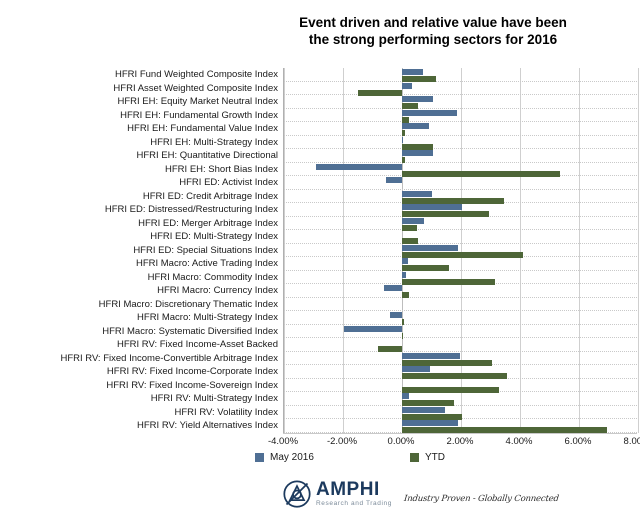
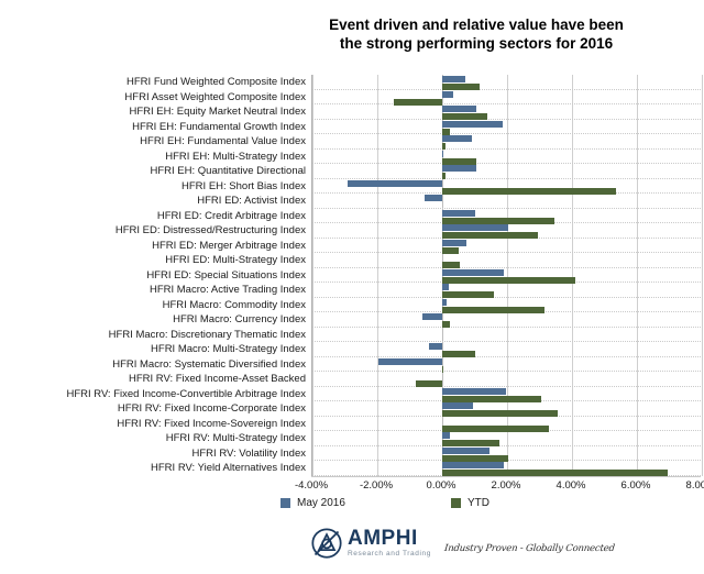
YTD/HFRI EH: Equity Market Neutral Index: 0.6% -> 1.4%
YTD/HFRI Macro: Multi-Strategy Index: 0.1% -> 1.0%
